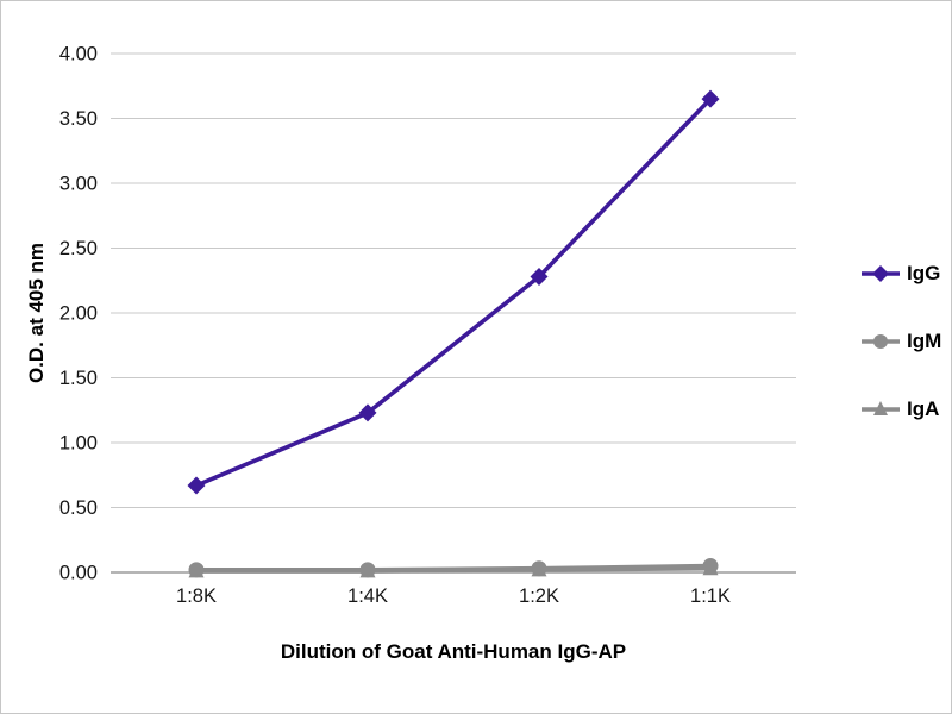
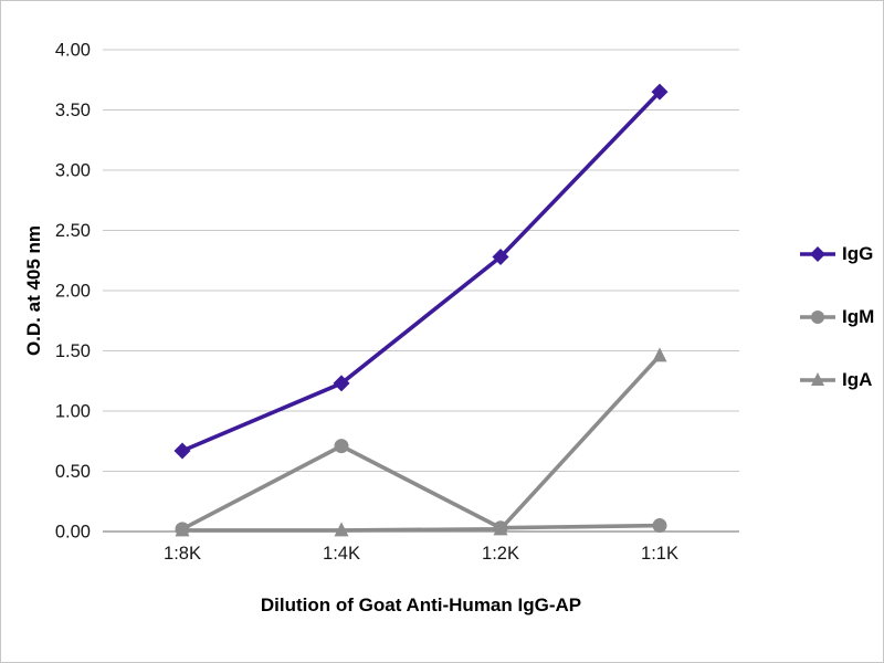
IgM/1:4K: 0.02 -> 0.71
IgA/1:1K: 0.03 -> 1.46
